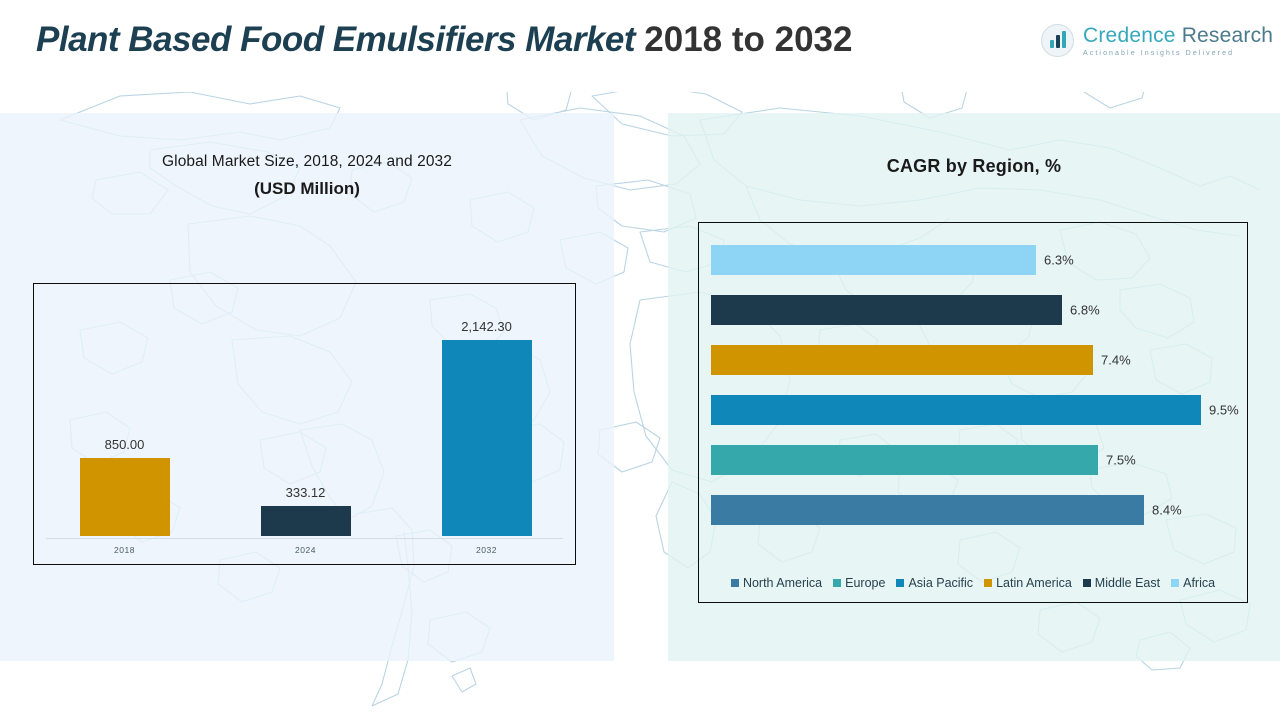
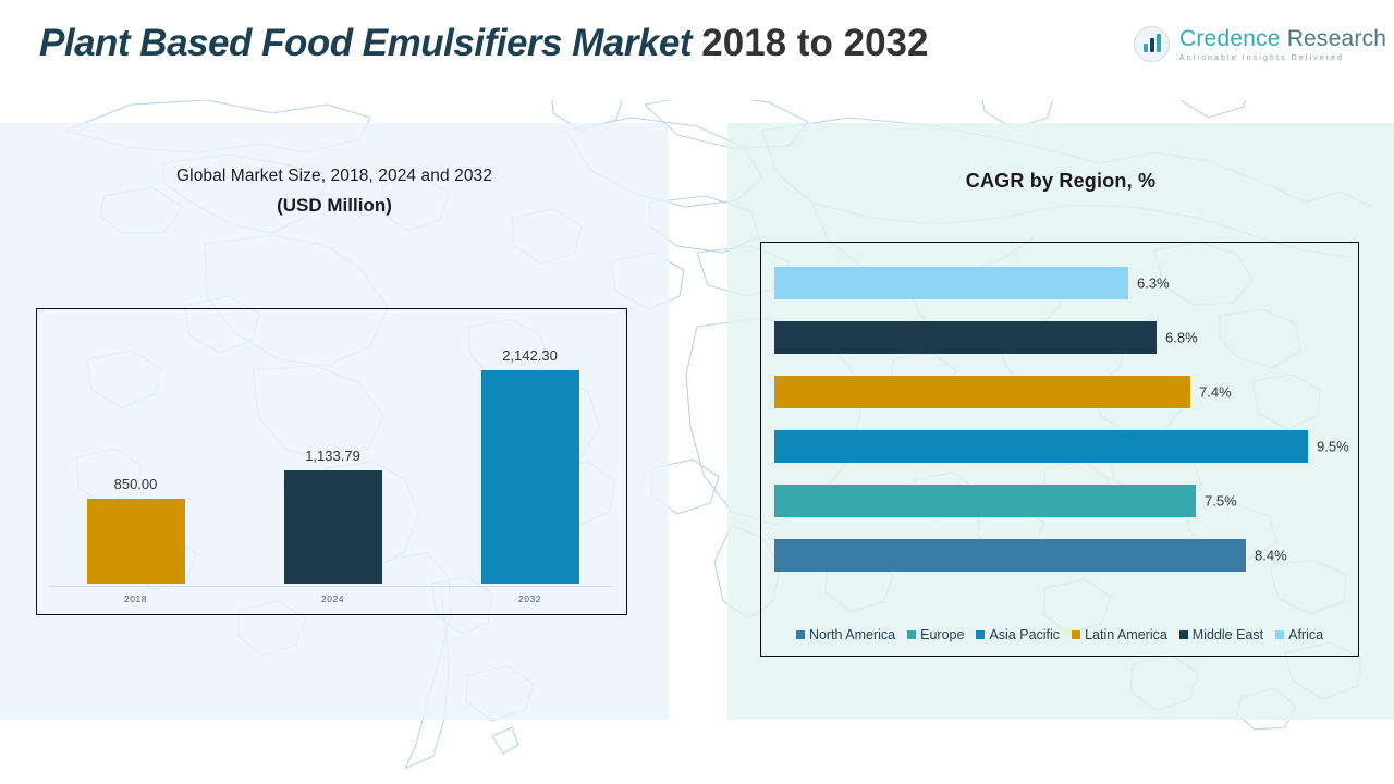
Global Market Size, 2018, 2024 and 2032 (USD Million)/2024: 333.12 -> 1,133.79
